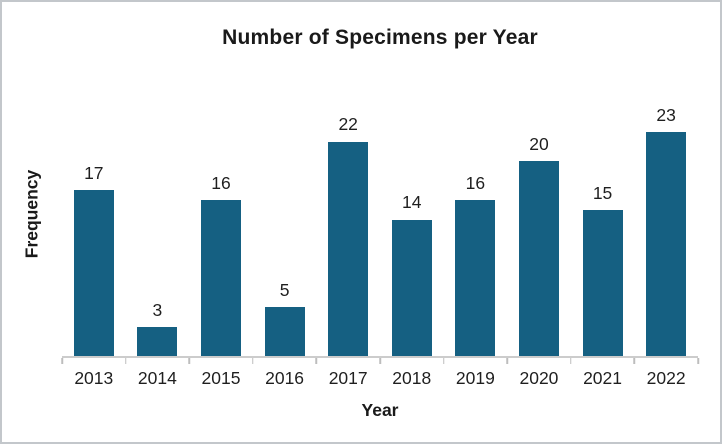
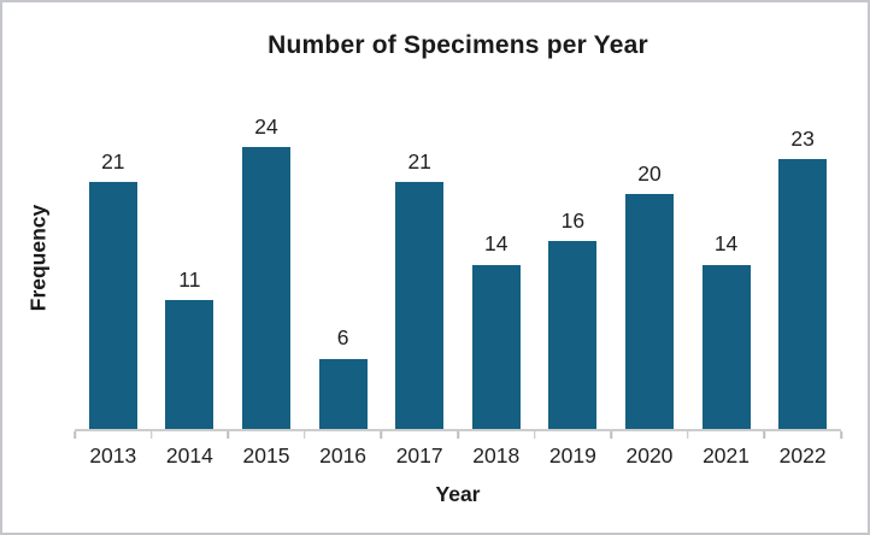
2013: 17 -> 21
2014: 3 -> 11
2015: 16 -> 24
2016: 5 -> 6
2017: 22 -> 21
2021: 15 -> 14
